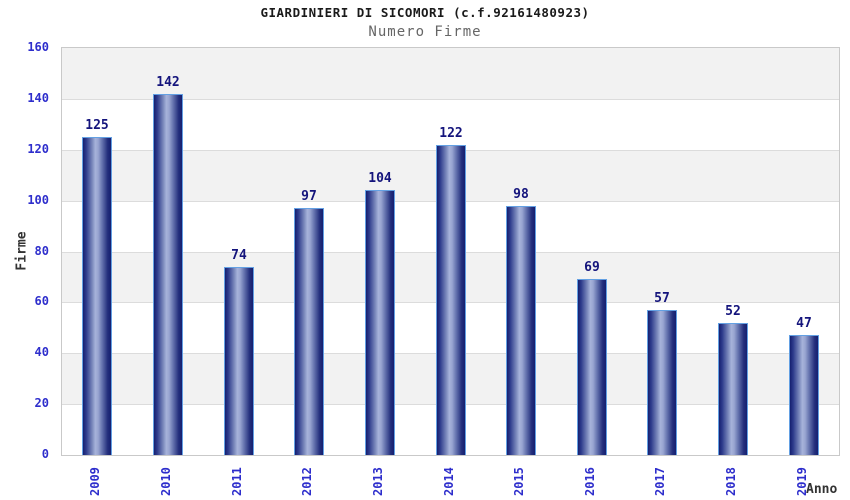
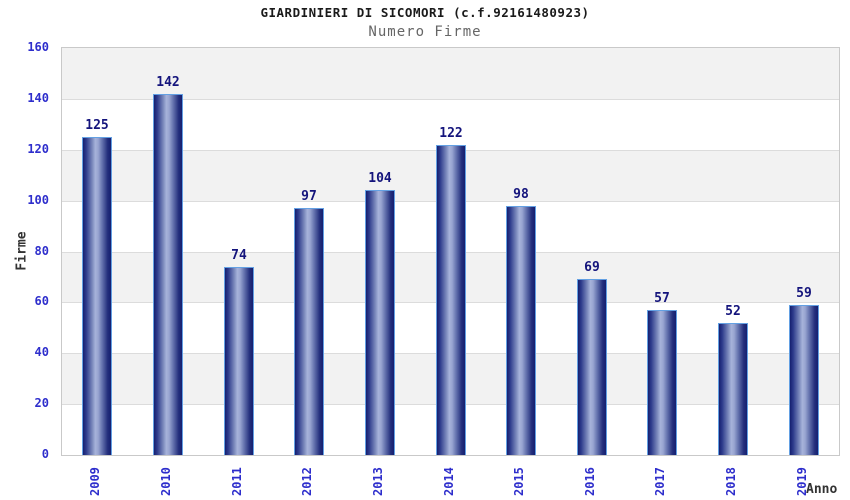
2019: 47 -> 59
